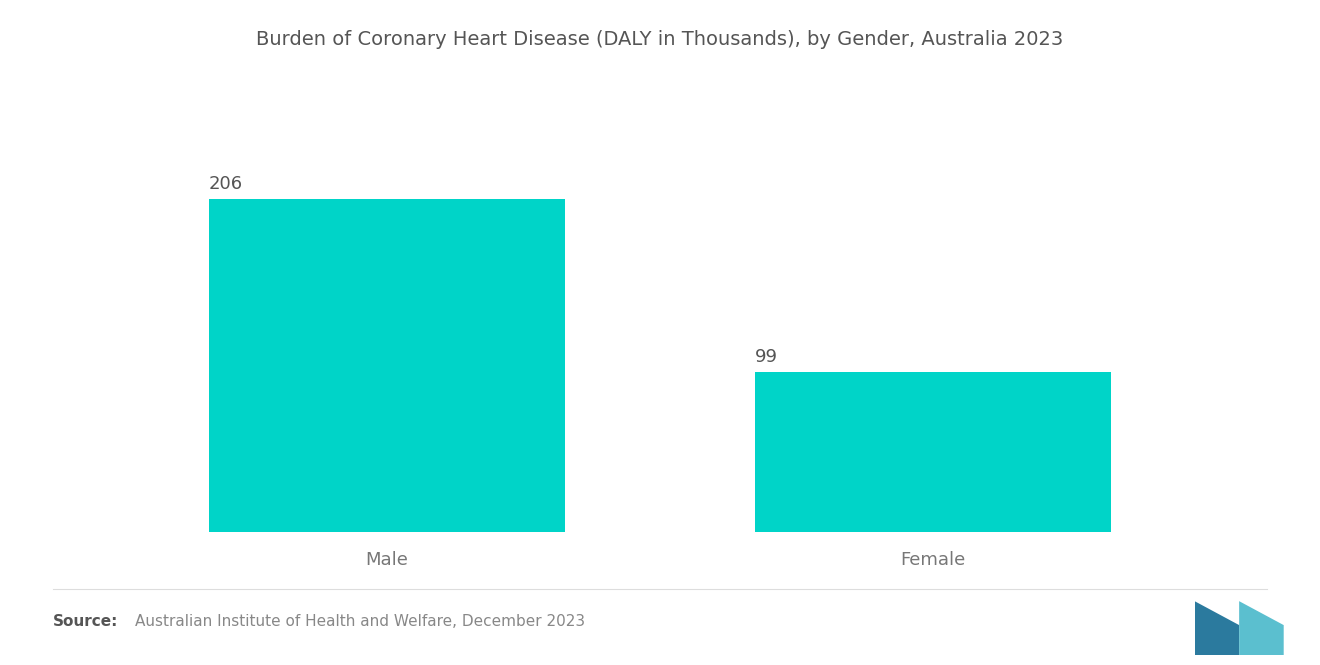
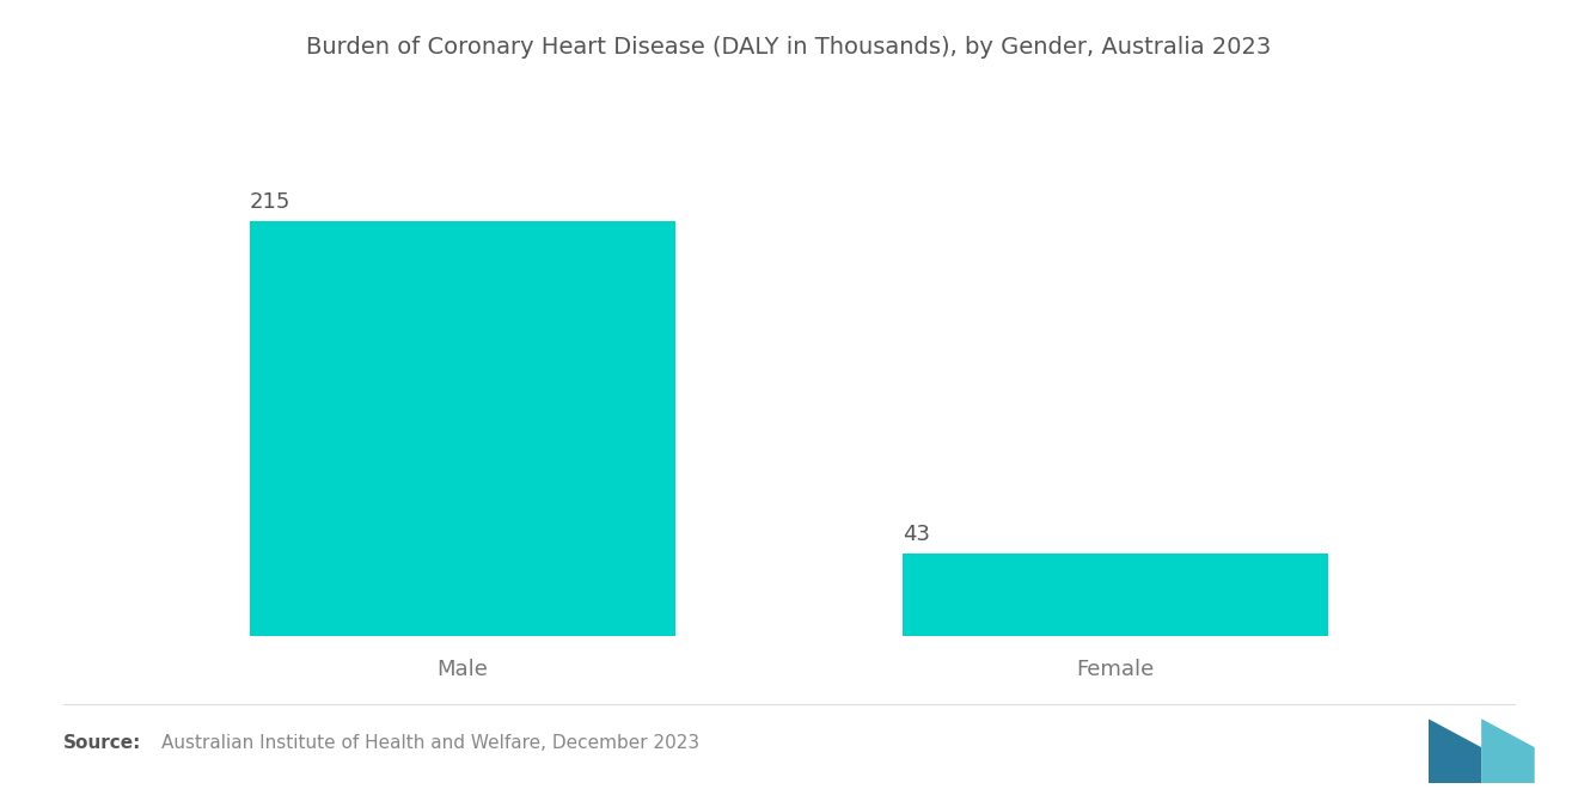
Male: 206 -> 215
Female: 99 -> 43
